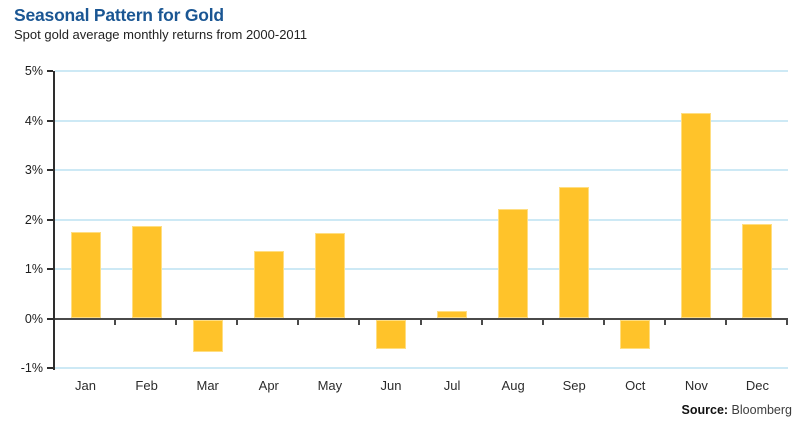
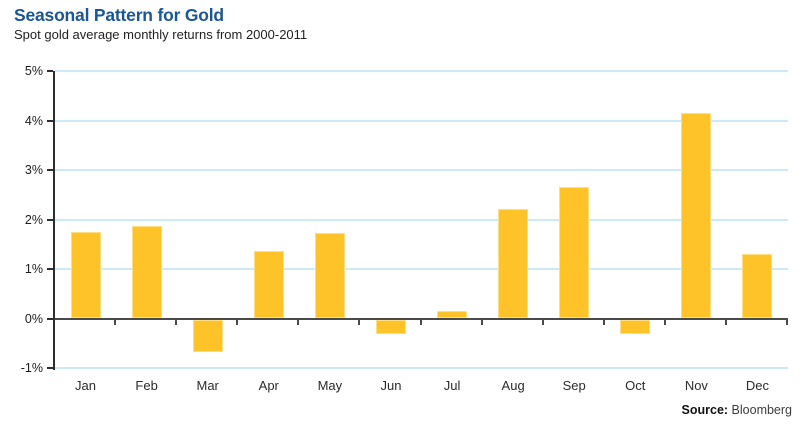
Jun: -0.6% -> -0.3%
Oct: -0.6% -> -0.3%
Dec: 1.9% -> 1.3%
